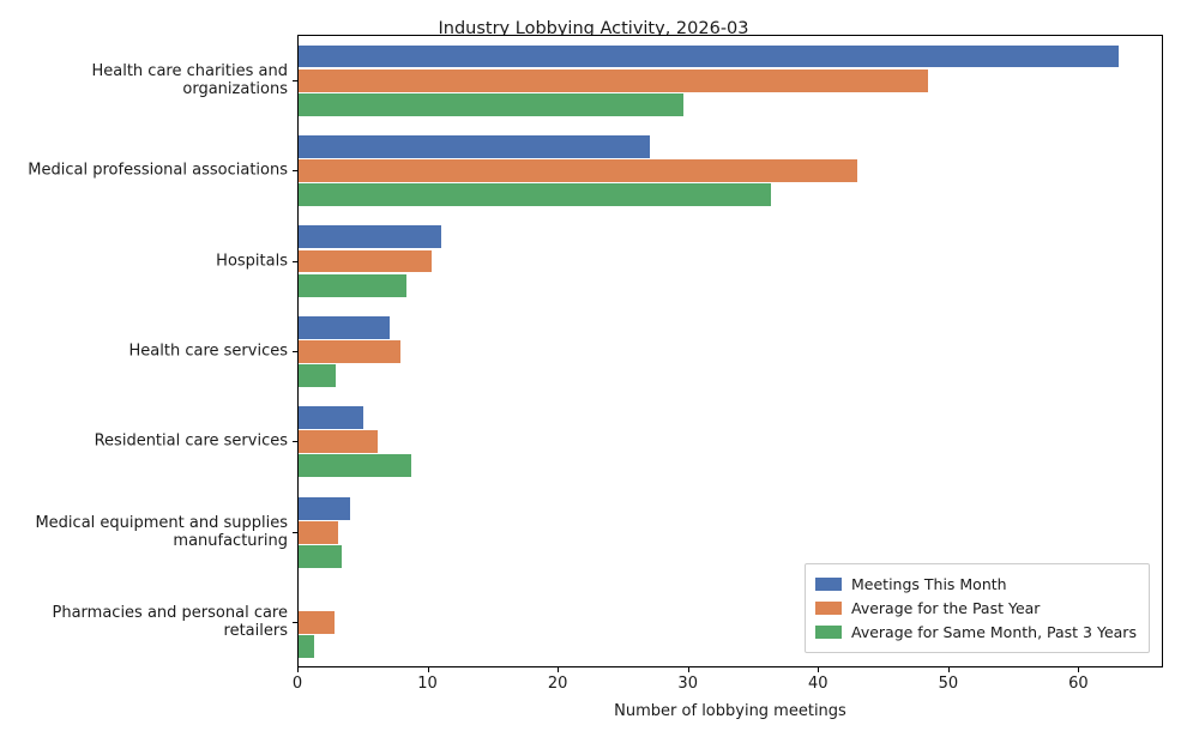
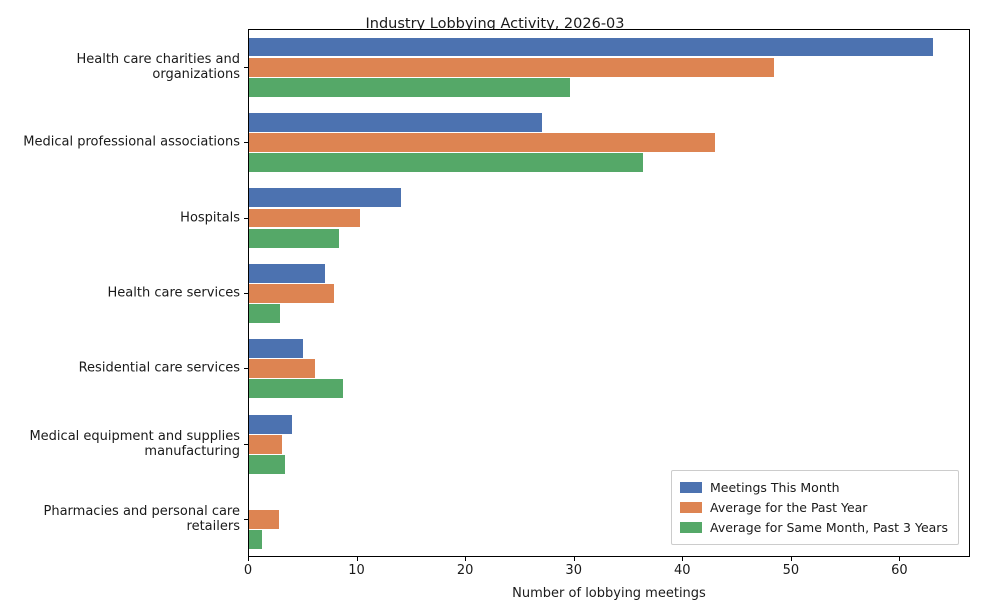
Meetings This Month/Hospitals: 11 -> 14
